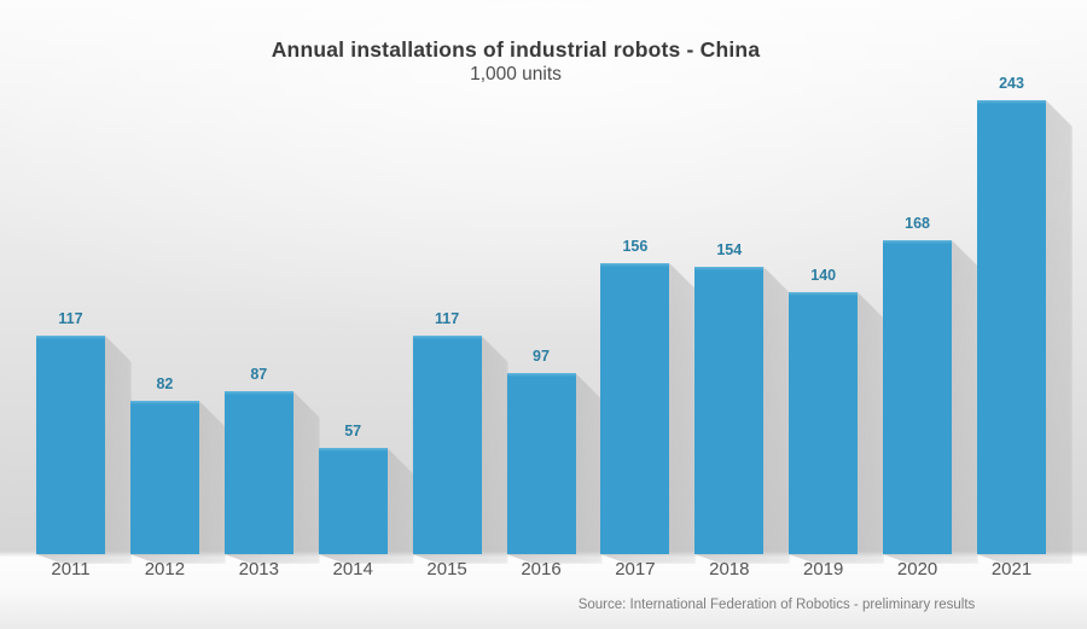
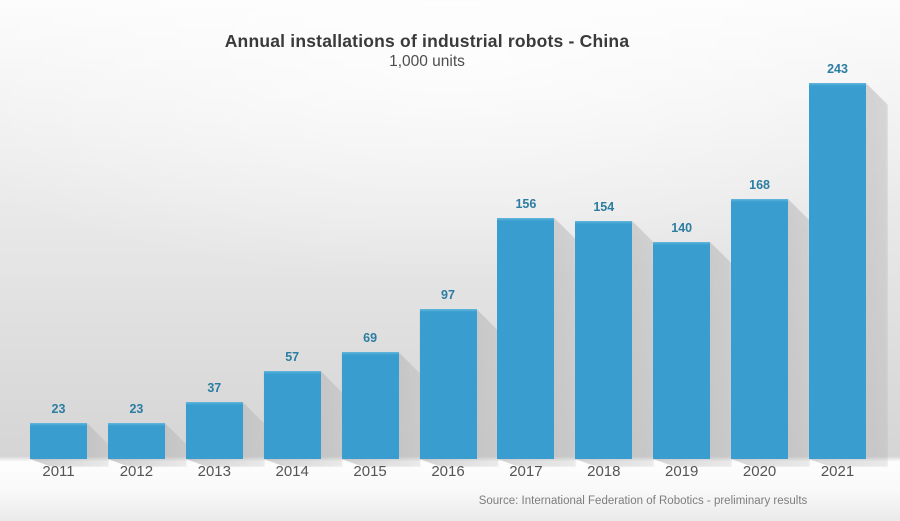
2011: 117 -> 23
2012: 82 -> 23
2013: 87 -> 37
2015: 117 -> 69
